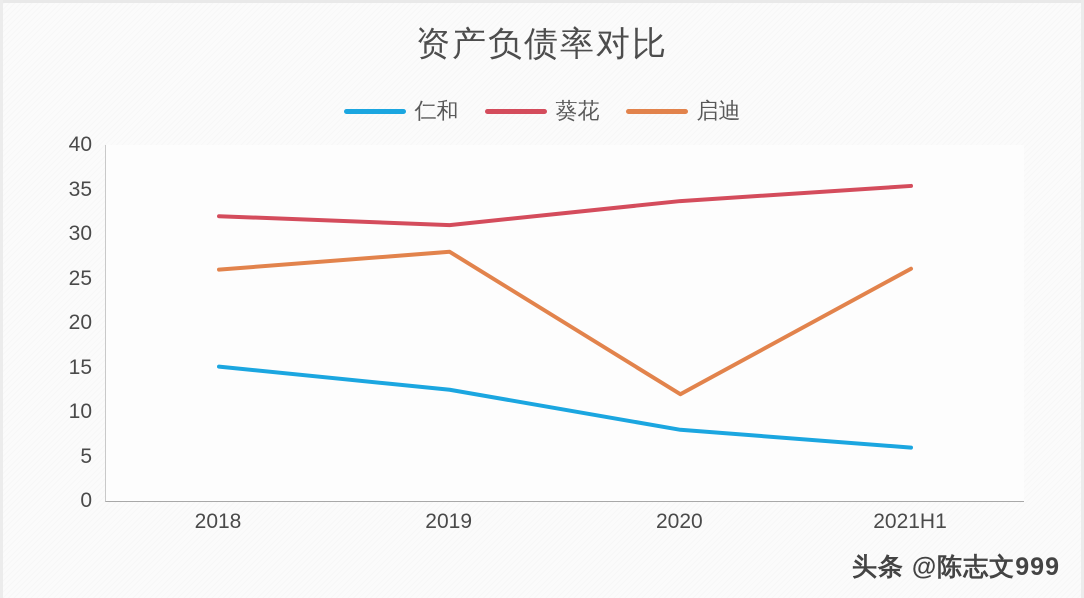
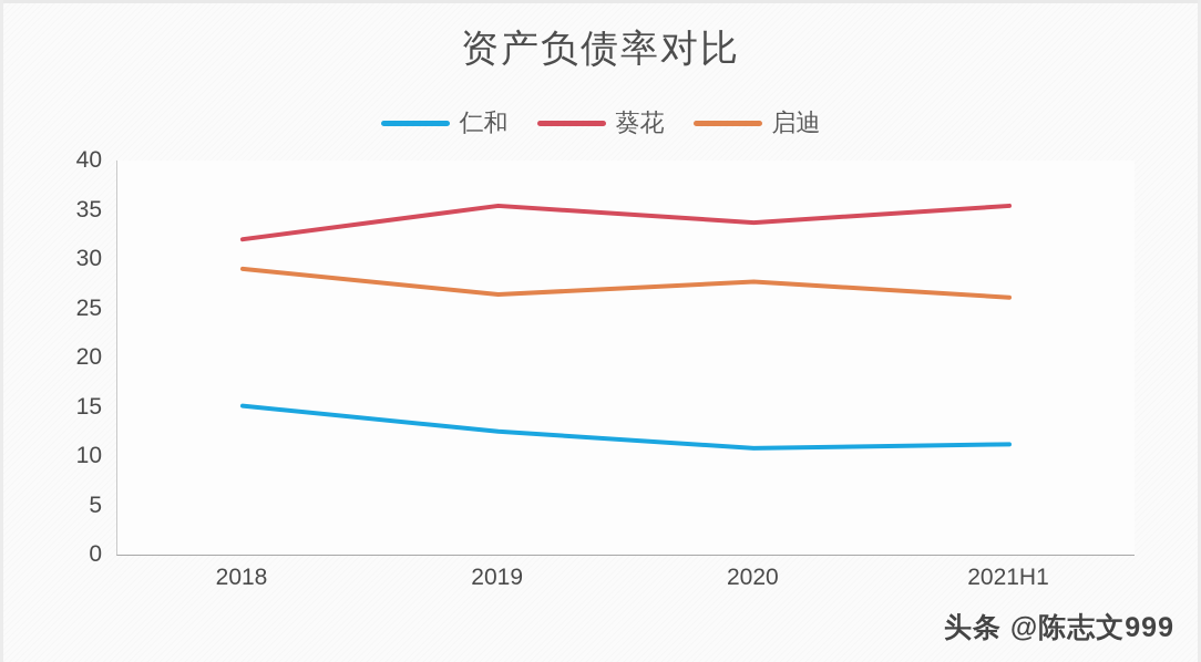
启迪/2018: 26 -> 29
葵花/2019: 31 -> 35
启迪/2019: 28 -> 26
仁和/2020: 8 -> 11
启迪/2020: 12 -> 28
仁和/2021H1: 6 -> 11
